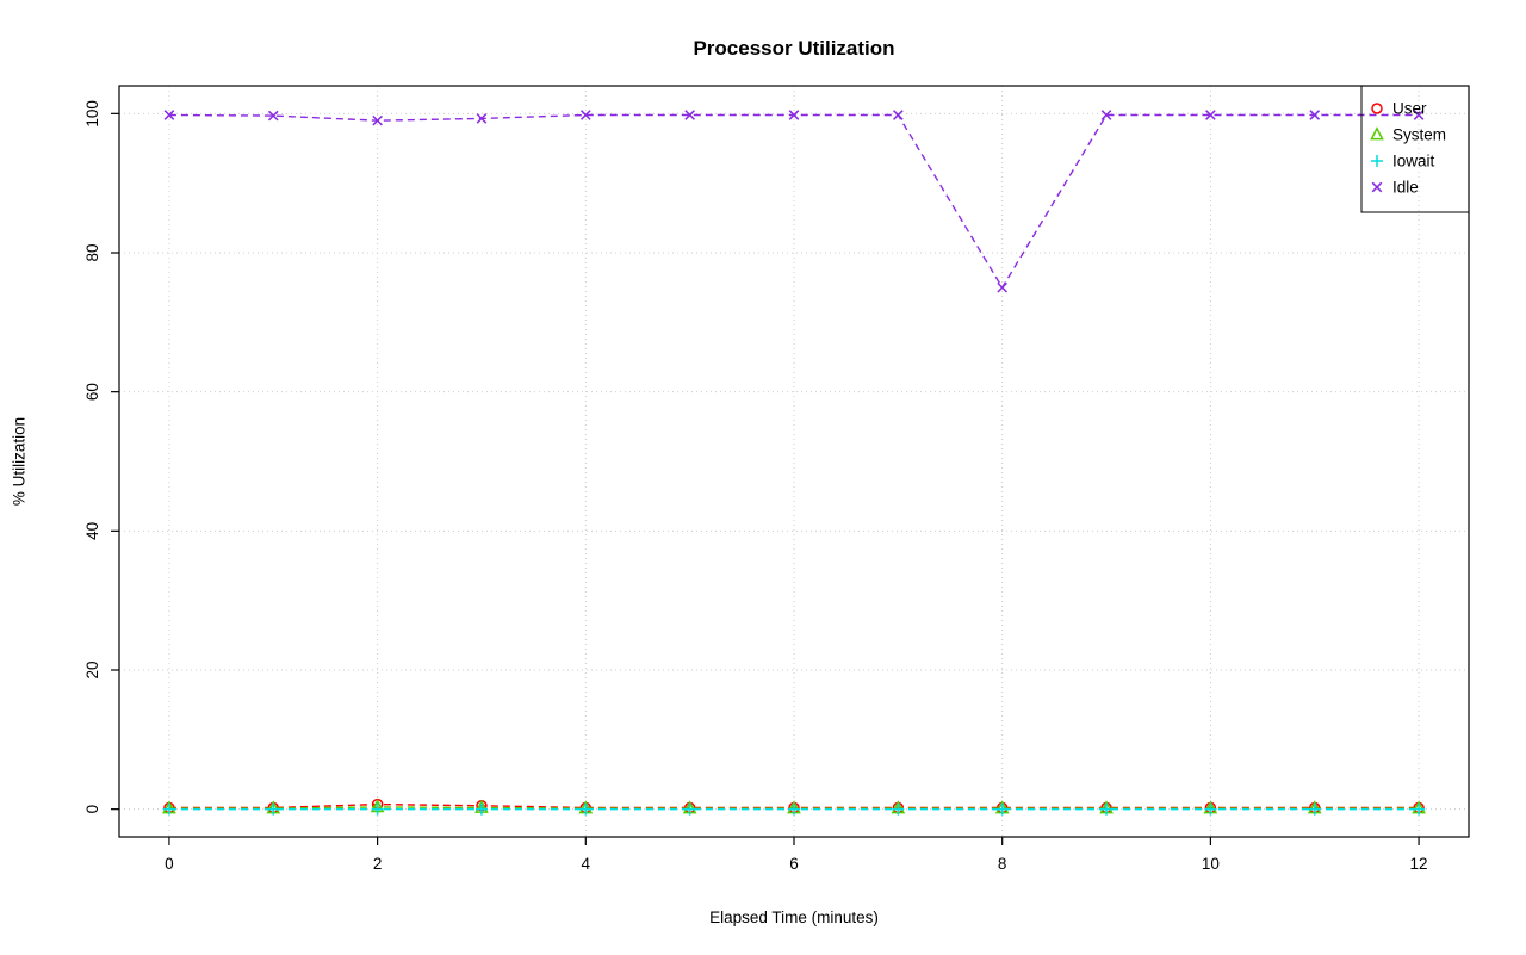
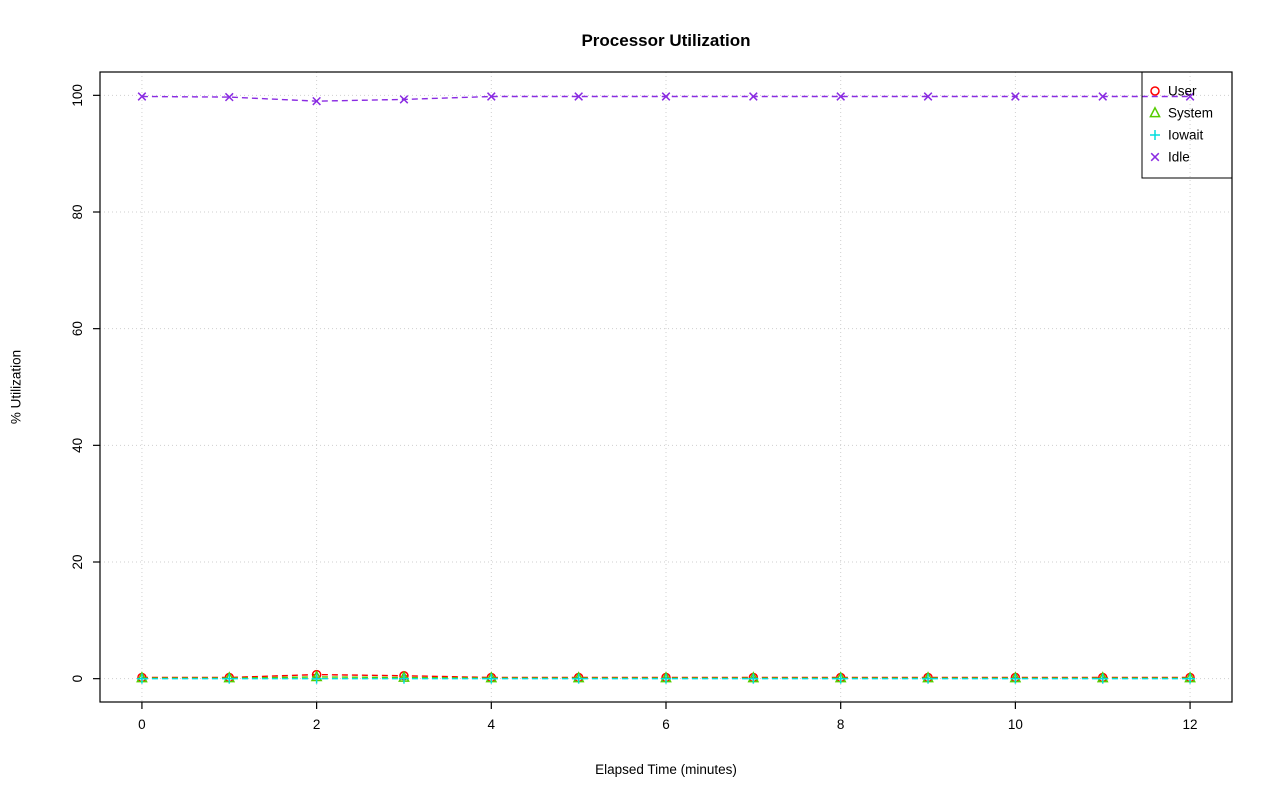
Idle/8: 75 -> 100
